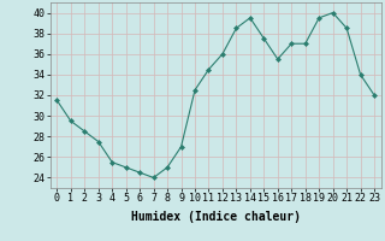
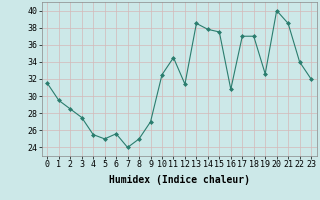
6: 24.5 -> 25.6
12: 36.0 -> 31.4
14: 39.5 -> 37.8
16: 35.5 -> 30.8
19: 39.5 -> 32.6
